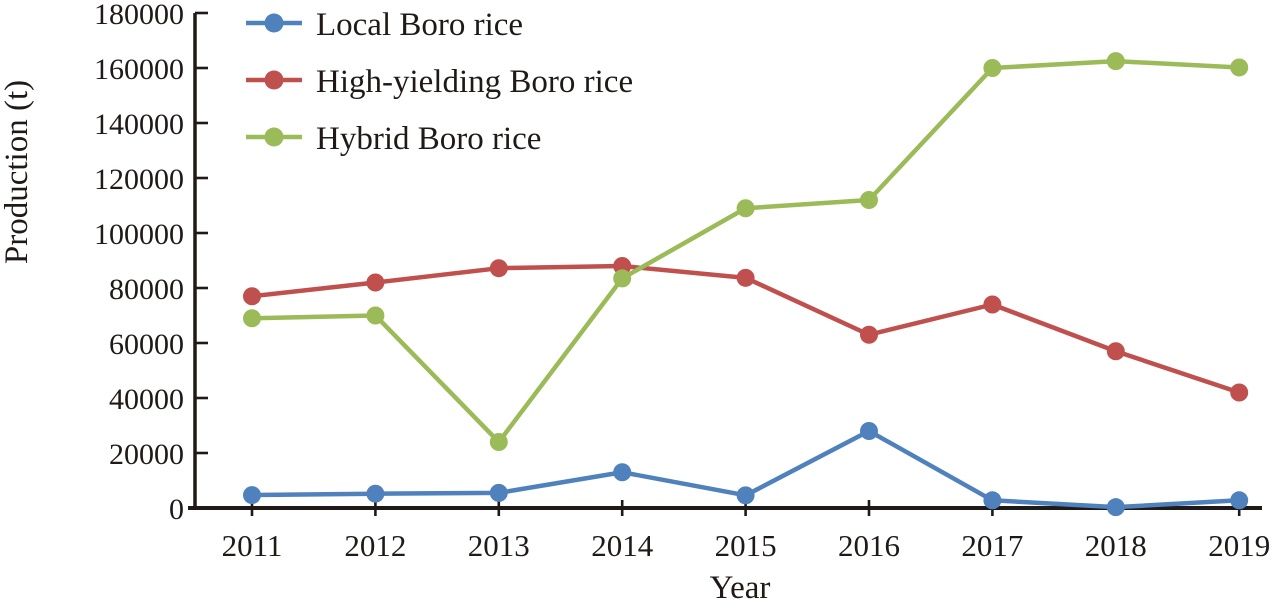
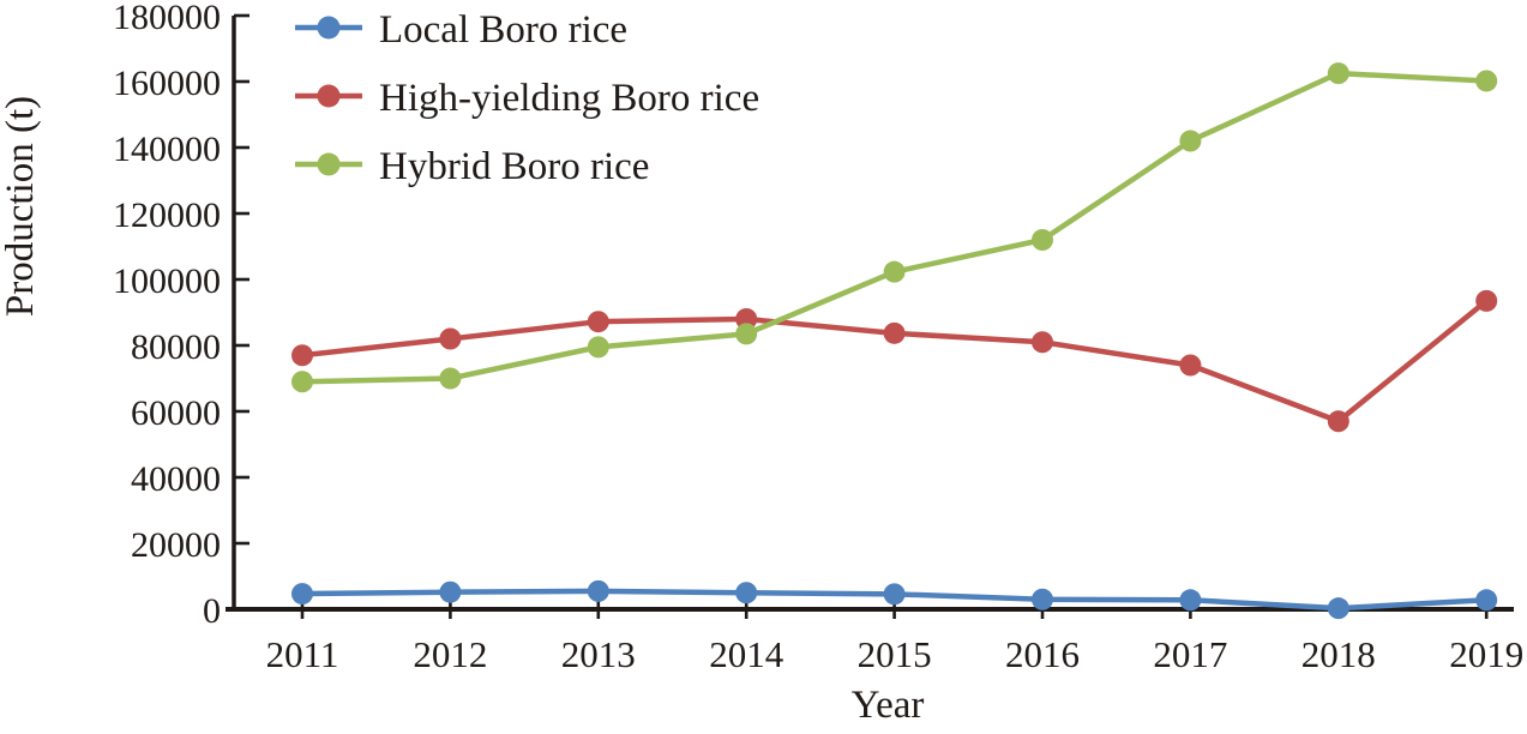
Hybrid Boro rice/2013: 24000 -> 80000
Local Boro rice/2014: 13000 -> 5000
Hybrid Boro rice/2015: 109000 -> 102000
Local Boro rice/2016: 28000 -> 3000
High-yielding Boro rice/2016: 63000 -> 81000
Hybrid Boro rice/2017: 160000 -> 142000
High-yielding Boro rice/2019: 42000 -> 94000
